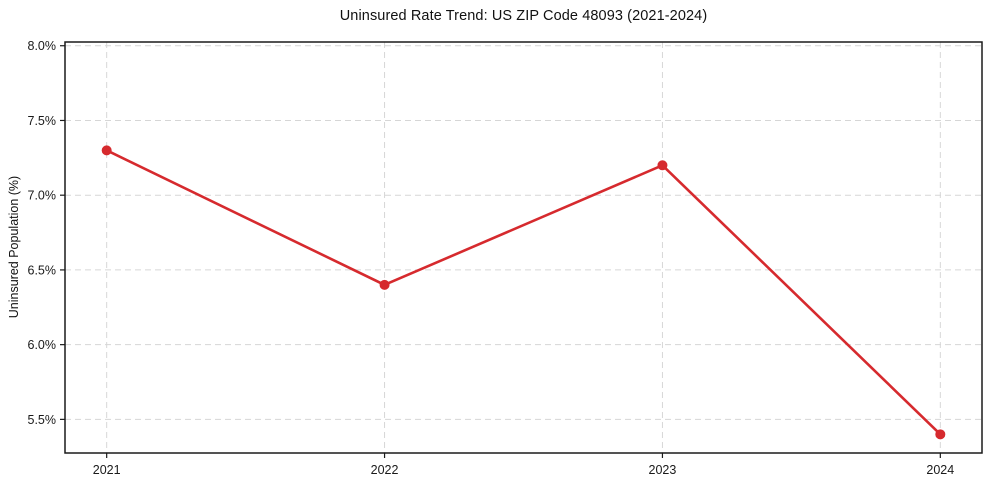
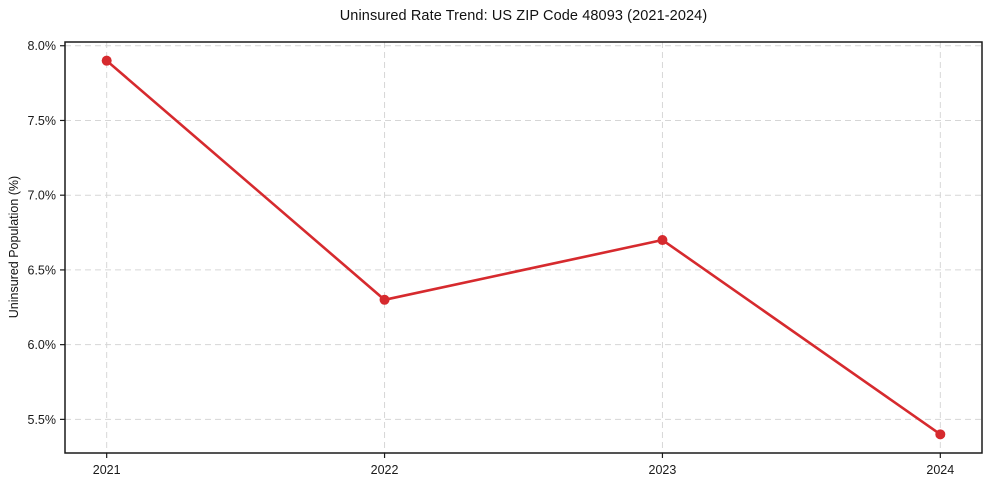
2021: 7.3% -> 7.9%
2022: 6.4% -> 6.3%
2023: 7.2% -> 6.7%
